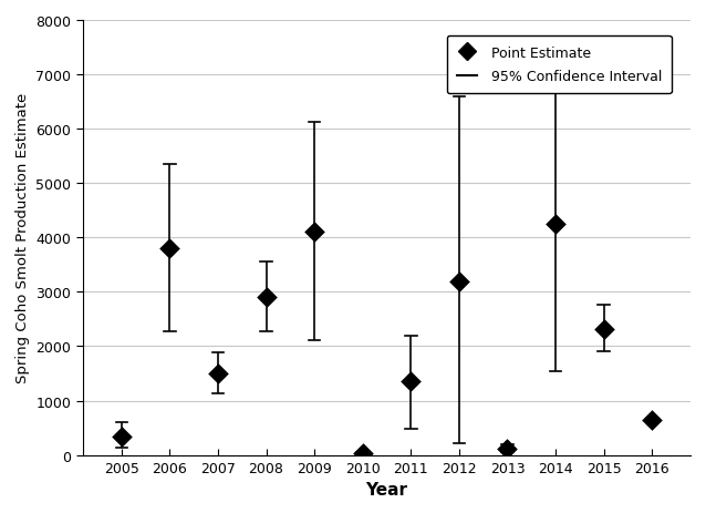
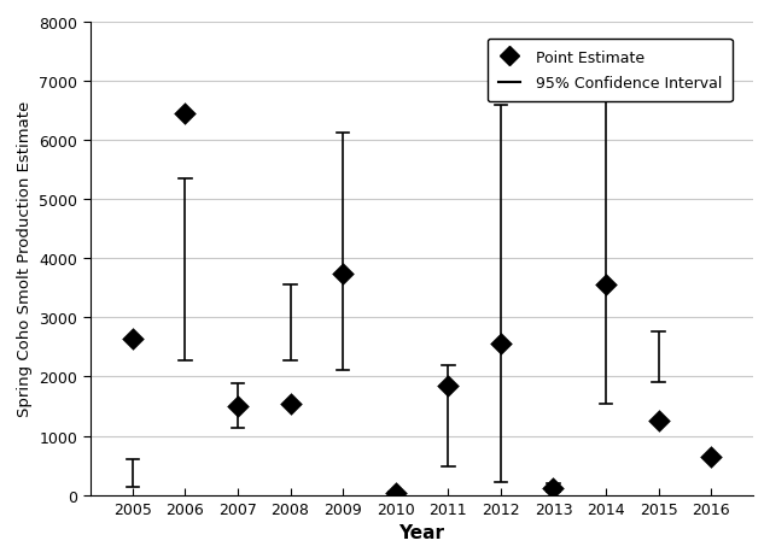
2005: 350 -> 2650
2006: 3800 -> 6450
2008: 2900 -> 1550
2009: 4100 -> 3750
2011: 1350 -> 1850
2012: 3200 -> 2550
2014: 4250 -> 3550
2015: 2320 -> 1250
